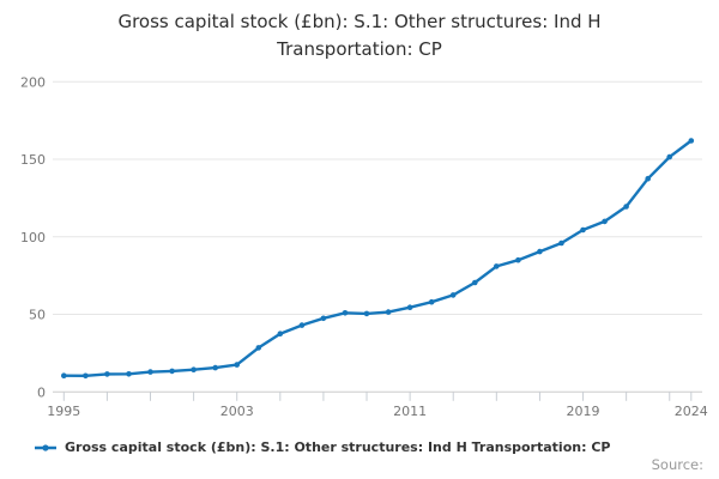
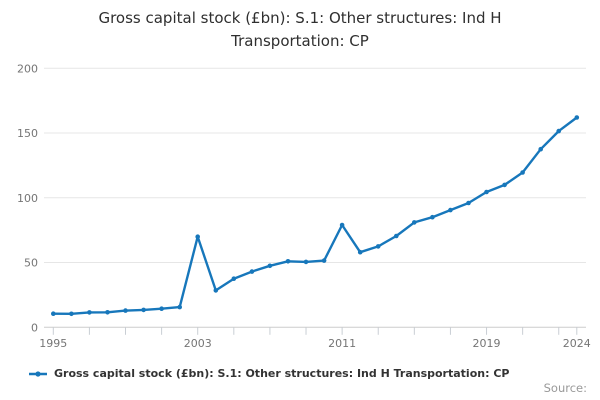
2003: 18 -> 70
2011: 54 -> 79
